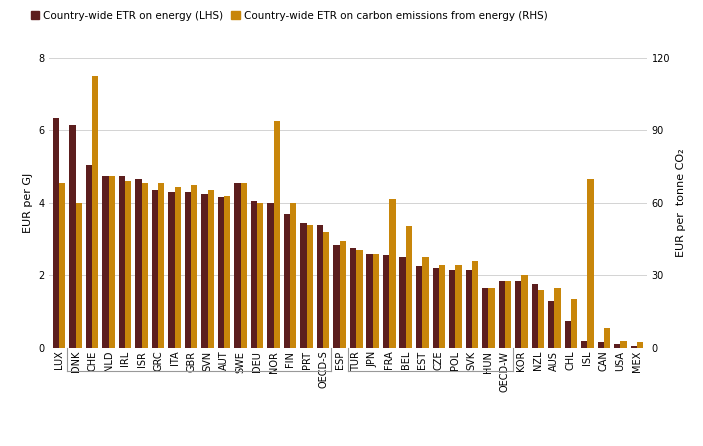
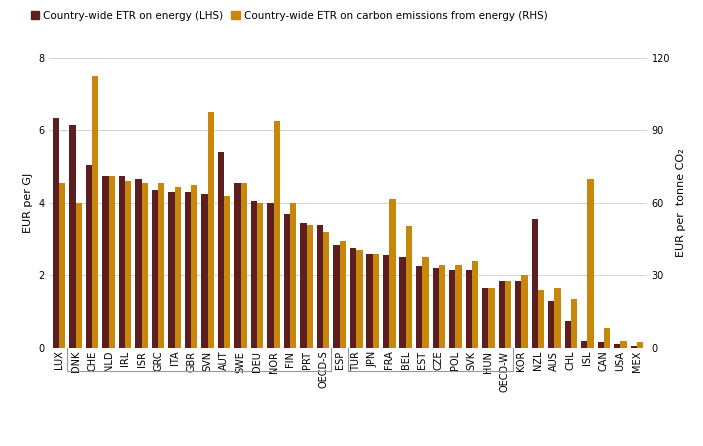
Country-wide ETR on carbon emissions from energy (RHS)/SVN: 4.35 -> 6.50
Country-wide ETR on energy (LHS)/AUT: 4.15 -> 5.40
Country-wide ETR on energy (LHS)/NZL: 1.75 -> 3.55
